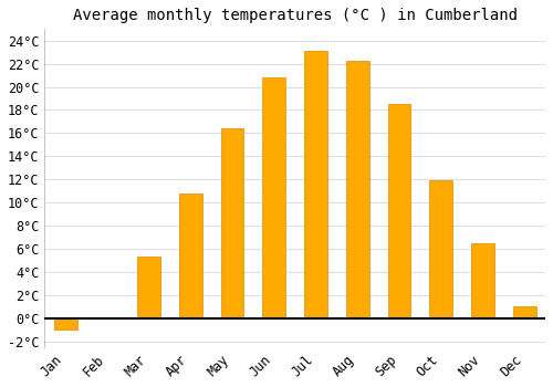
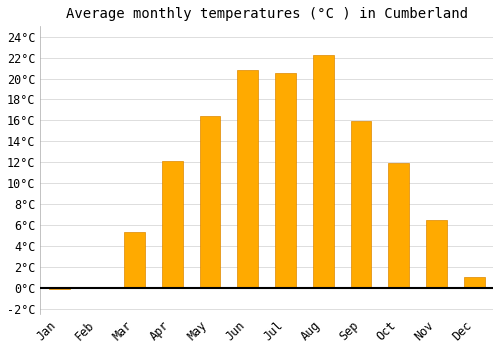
Jan: -1.0°C -> -0.1°C
Apr: 10.8°C -> 12.1°C
Jul: 23.1°C -> 20.5°C
Sep: 18.5°C -> 15.9°C
